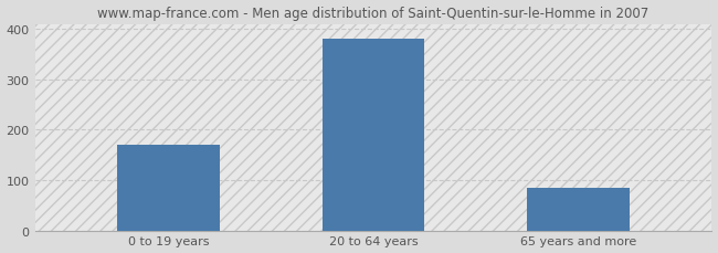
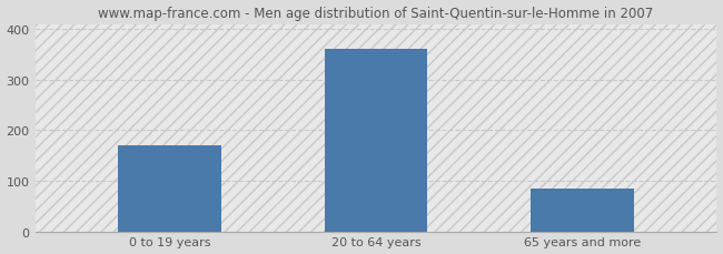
20 to 64 years: 380 -> 360
